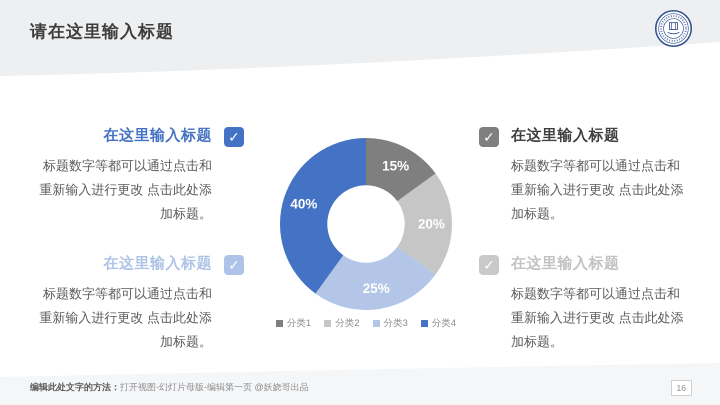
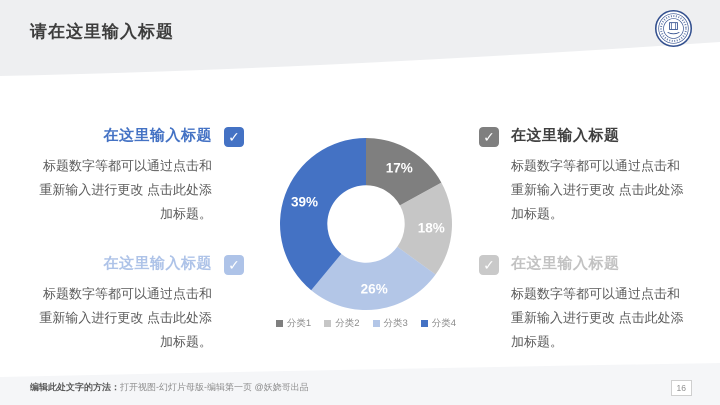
分类1: 15% -> 17%
分类2: 20% -> 18%
分类3: 25% -> 26%
分类4: 40% -> 39%
